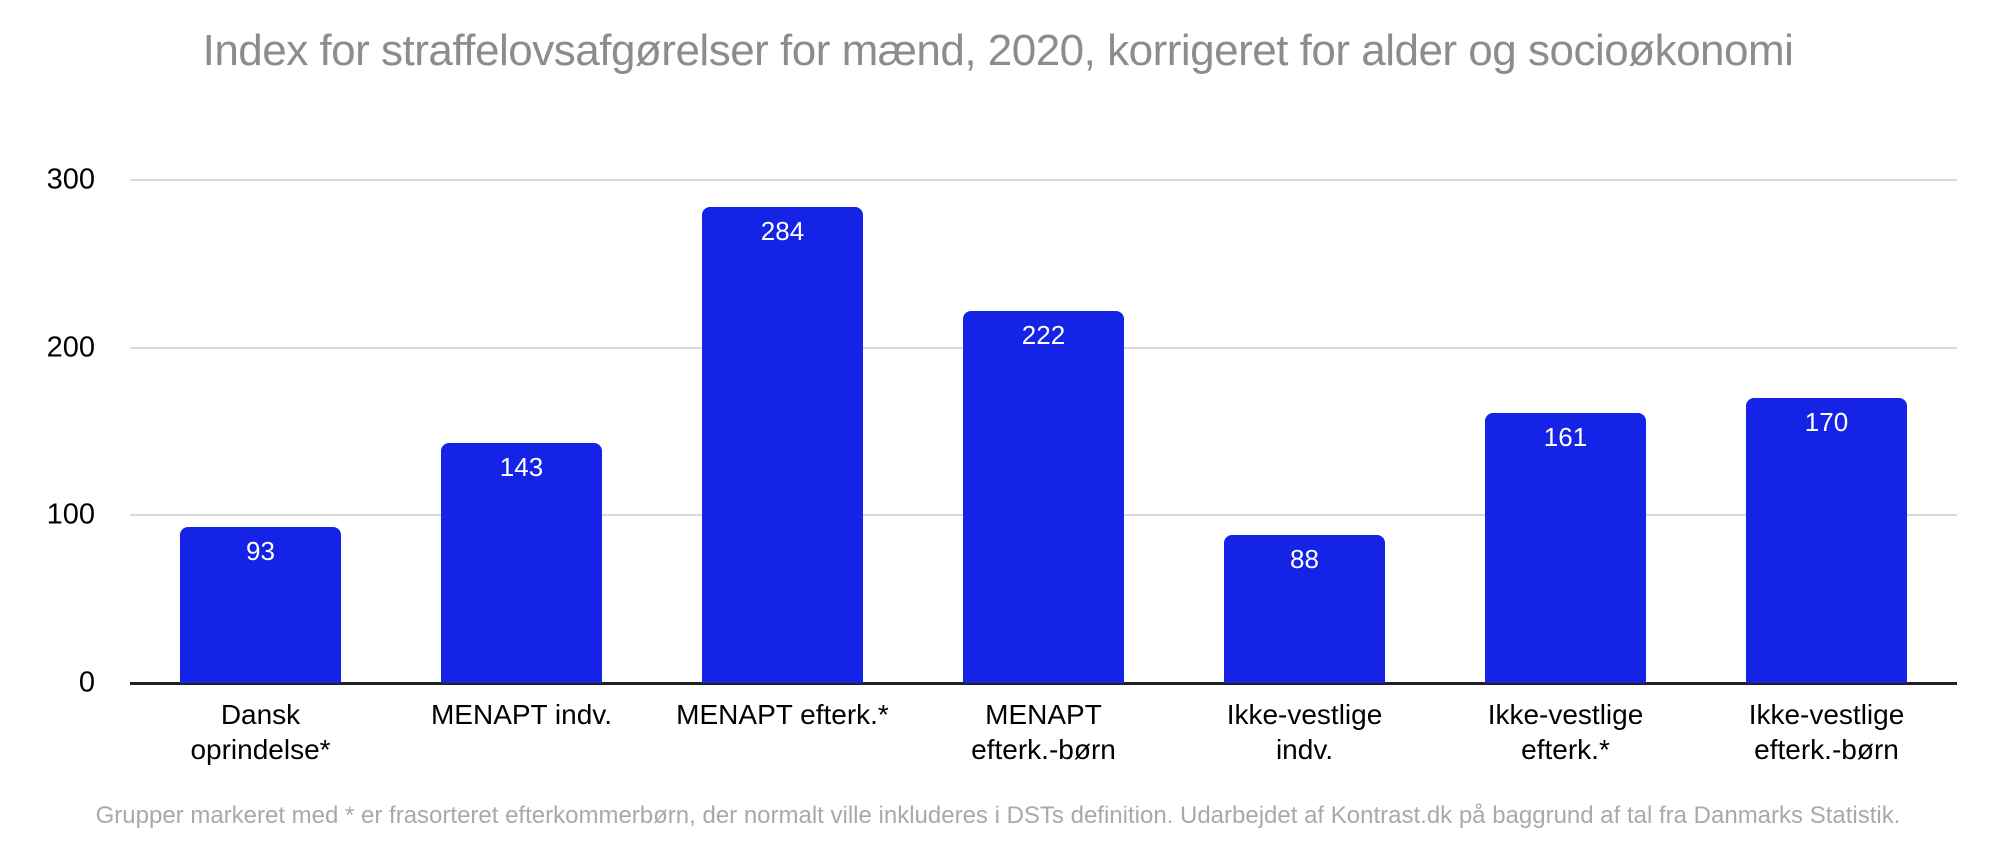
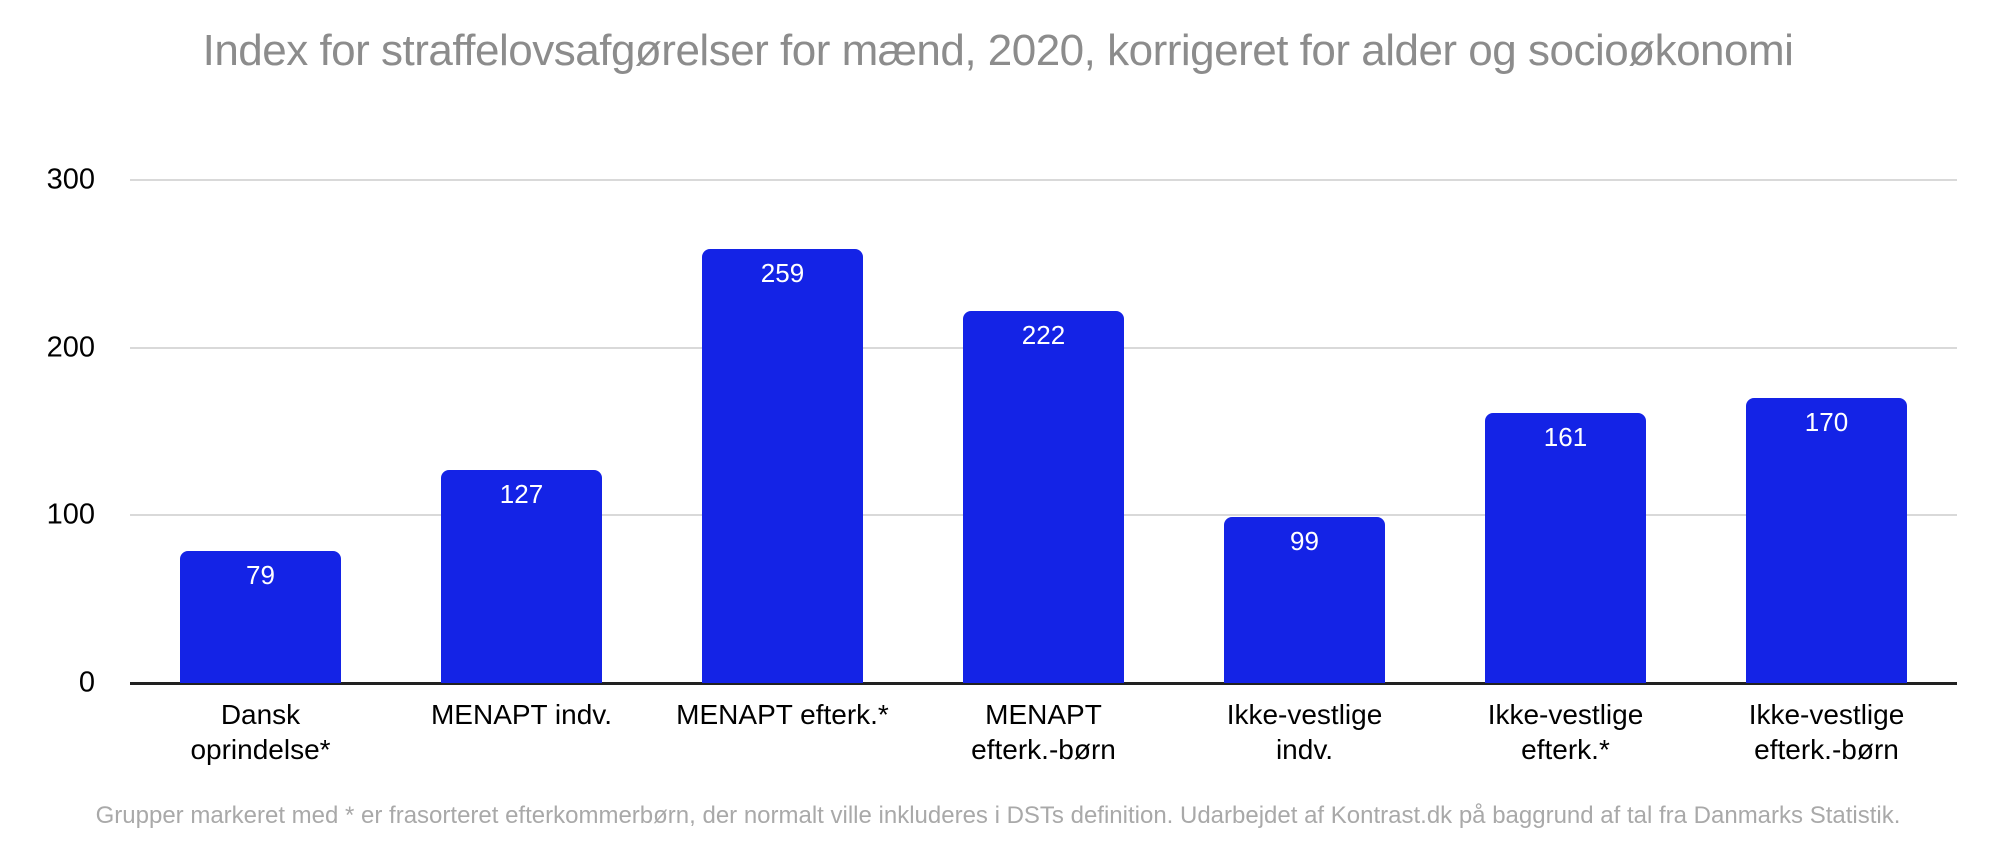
Dansk oprindelse*: 93 -> 79
MENAPT indv.: 143 -> 127
MENAPT efterk.*: 284 -> 259
Ikke-vestlige indv.: 88 -> 99
